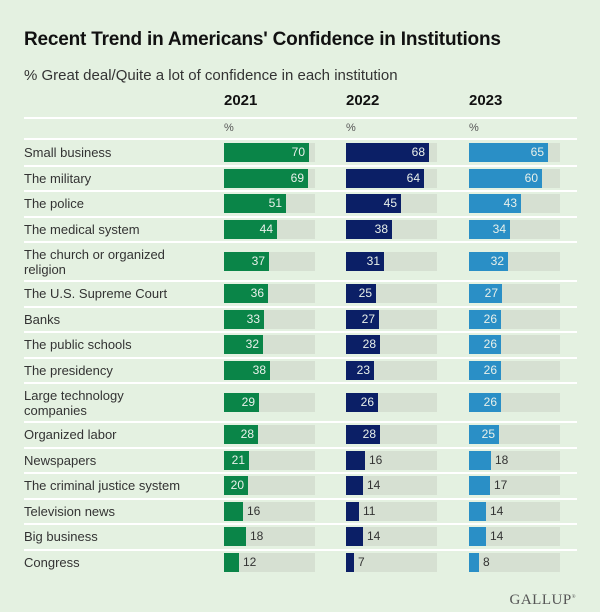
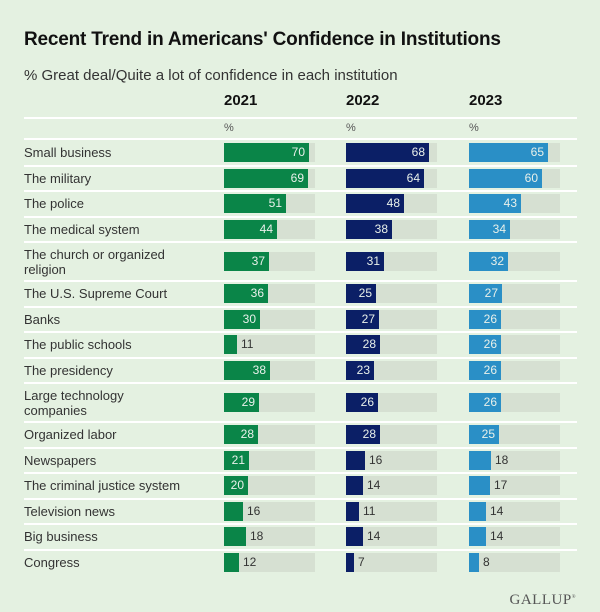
2022/The police: 45 -> 48
2021/Banks: 33 -> 30
2021/The public schools: 32 -> 11
